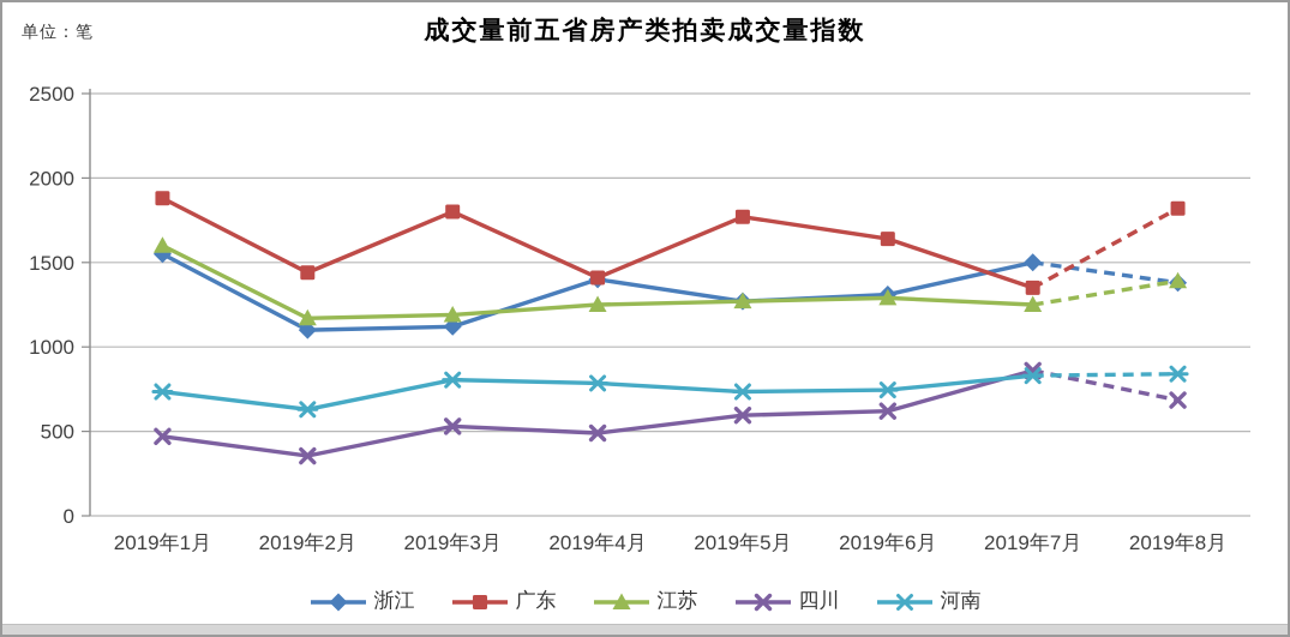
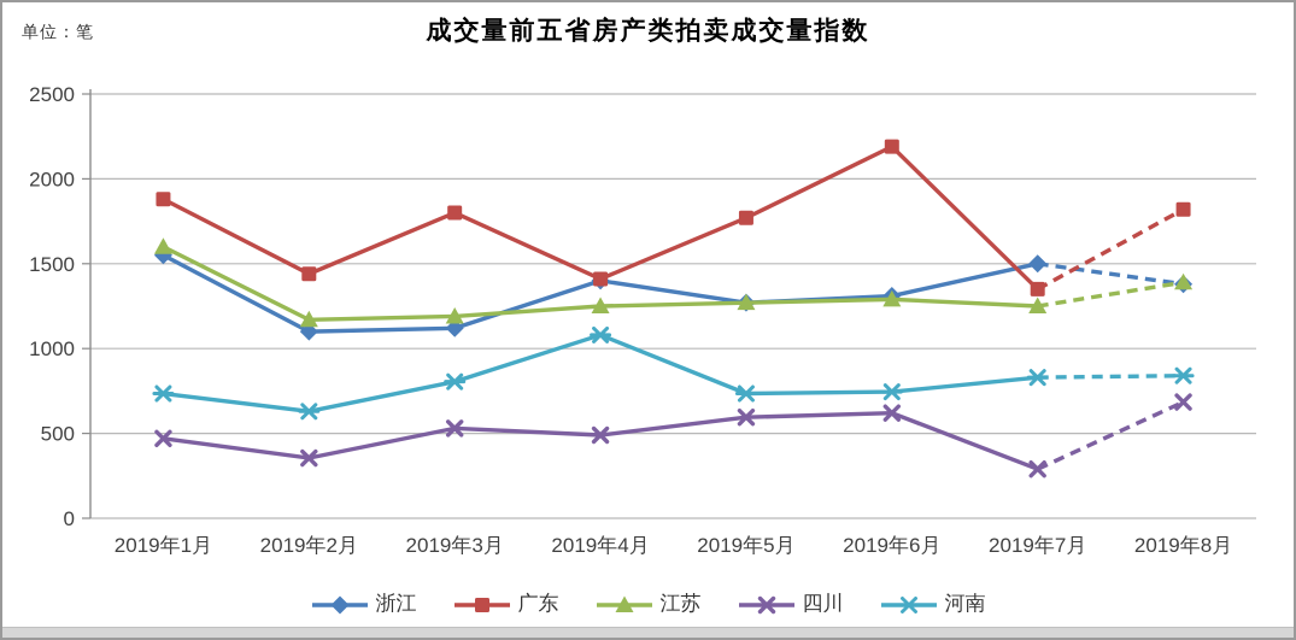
河南/2019年4月: 780 -> 1080
广东/2019年6月: 1640 -> 2190
四川/2019年7月: 860 -> 290
